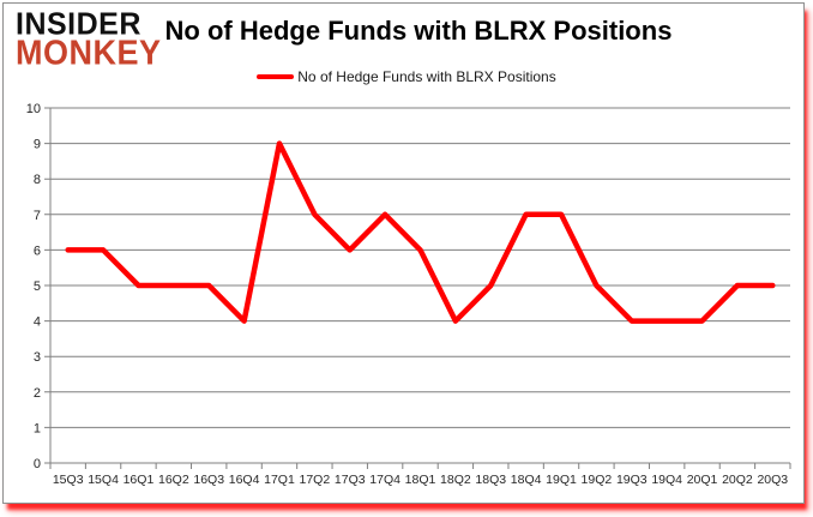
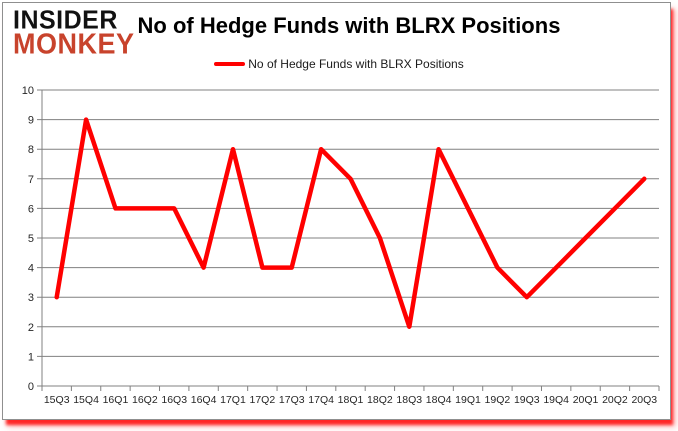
15Q3: 6 -> 3
15Q4: 6 -> 9
16Q1: 5 -> 6
16Q2: 5 -> 6
16Q3: 5 -> 6
17Q1: 9 -> 8
17Q2: 7 -> 4
17Q3: 6 -> 4
17Q4: 7 -> 8
18Q1: 6 -> 7
18Q2: 4 -> 5
18Q3: 5 -> 2
18Q4: 7 -> 8
19Q1: 7 -> 6
19Q2: 5 -> 4
19Q3: 4 -> 3
20Q1: 4 -> 5
20Q2: 5 -> 6
20Q3: 5 -> 7
